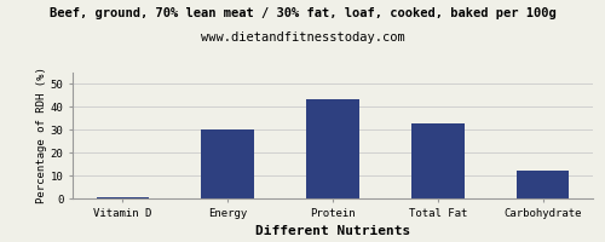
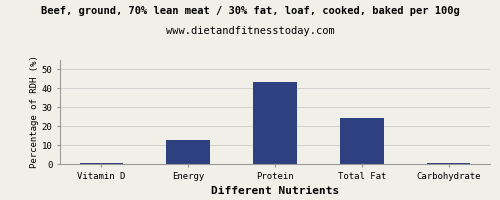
Energy: 30 -> 12
Total Fat: 33 -> 24
Carbohydrate: 12 -> 0
